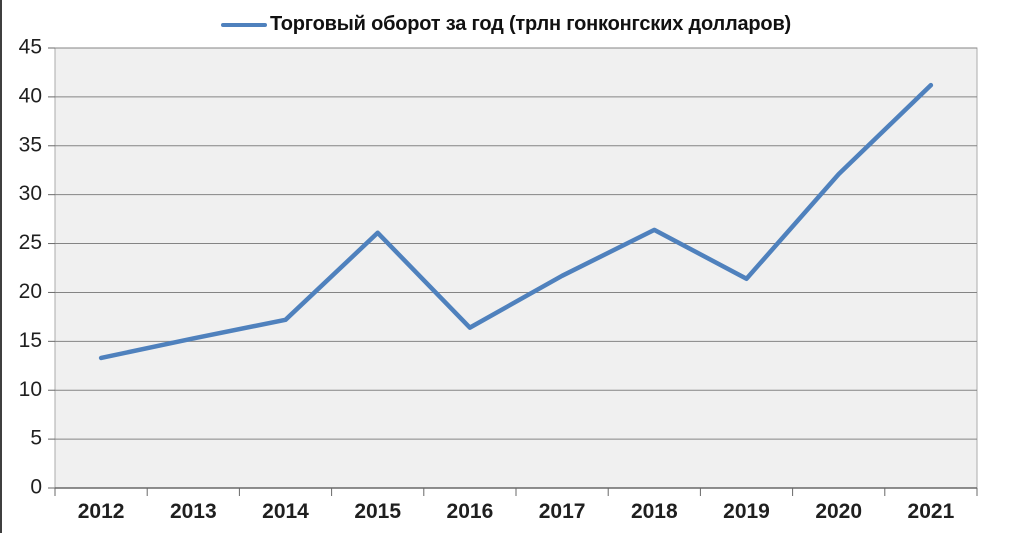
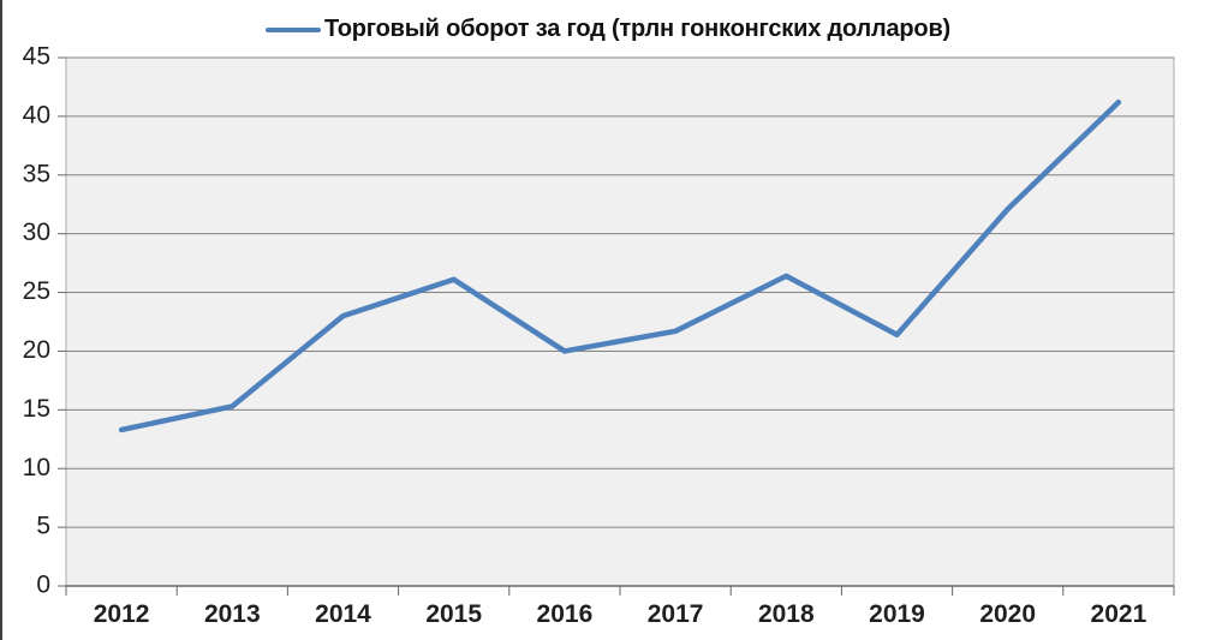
2014: 17 -> 23
2016: 16 -> 20
